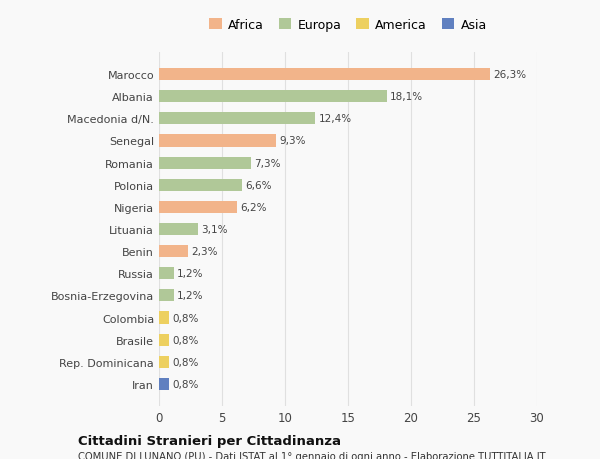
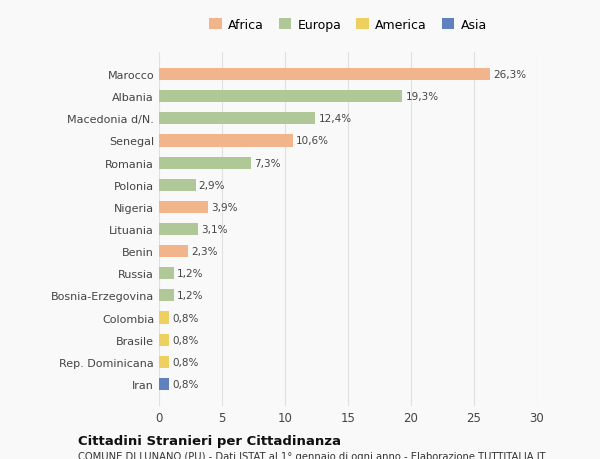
Albania: 18,1% -> 19,3%
Senegal: 9,3% -> 10,6%
Polonia: 6,6% -> 2,9%
Nigeria: 6,2% -> 3,9%
